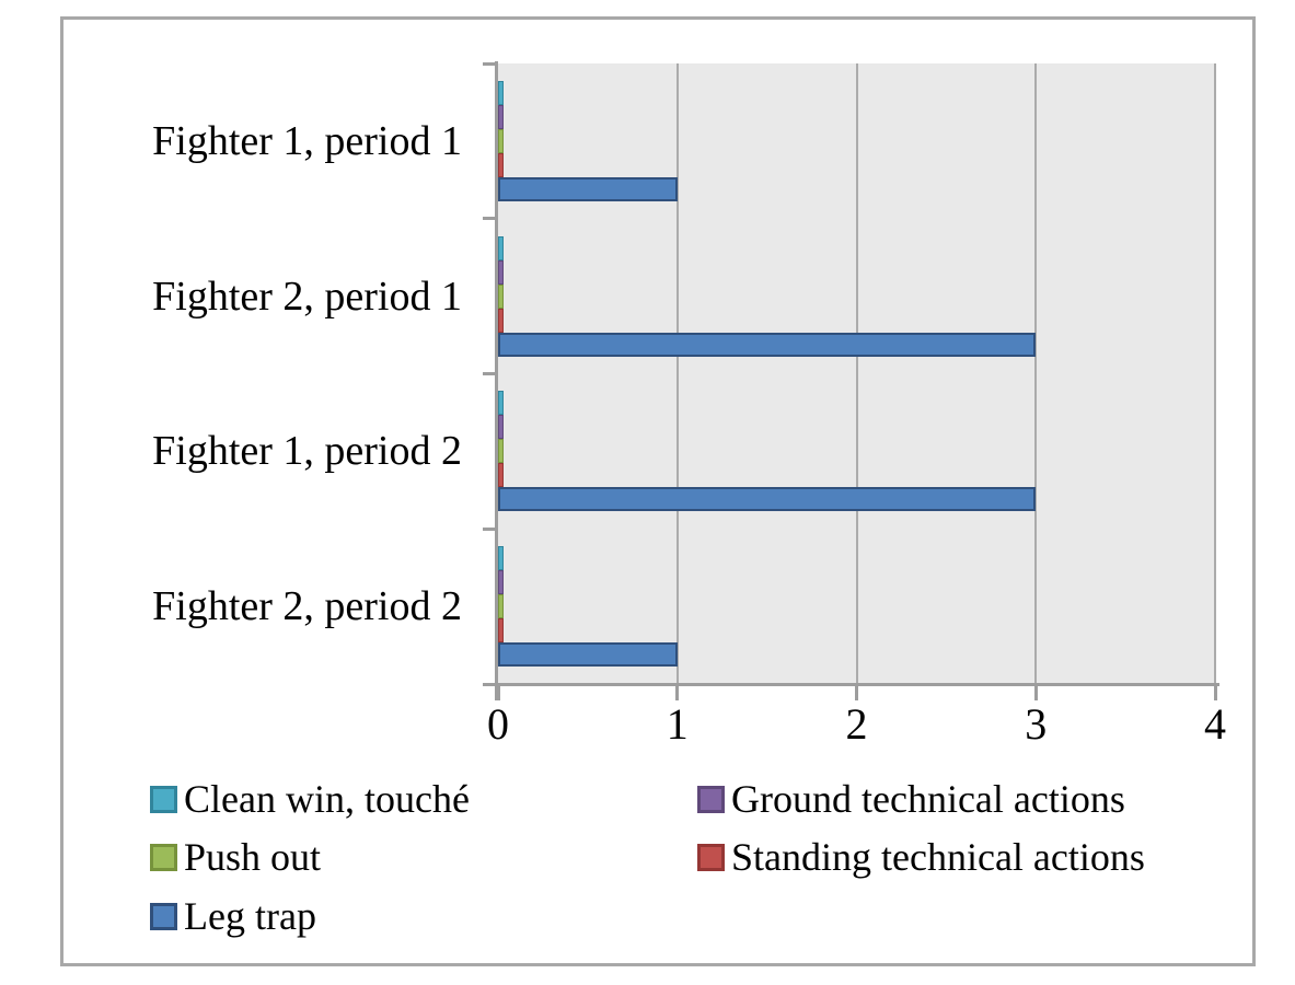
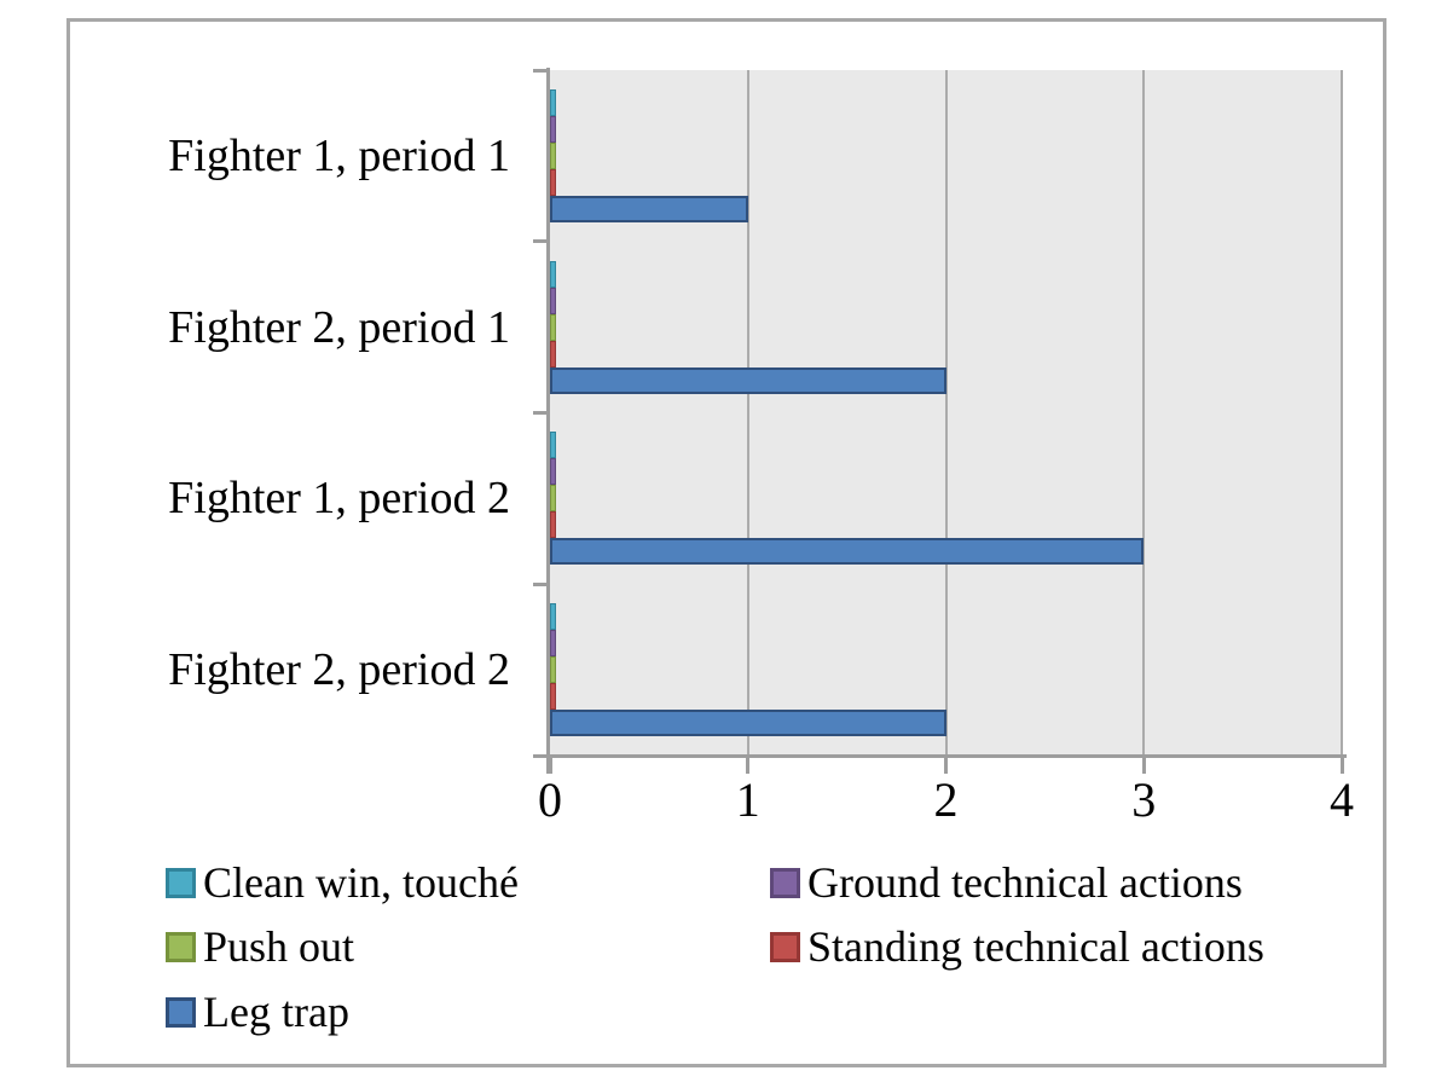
Leg trap/Fighter 2, period 1: 3 -> 2
Leg trap/Fighter 2, period 2: 1 -> 2
